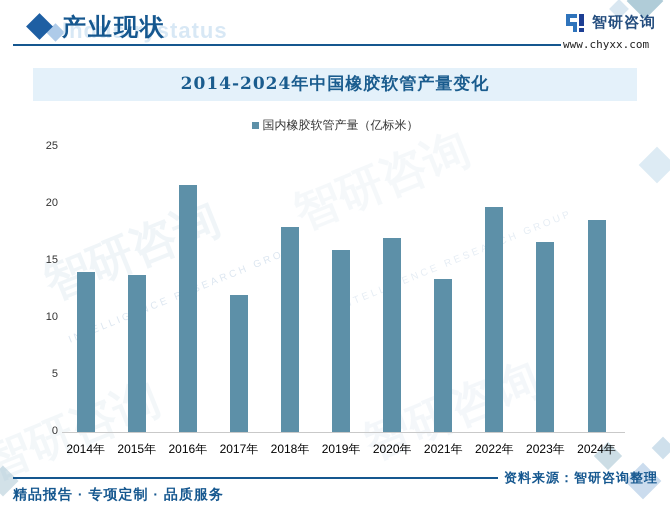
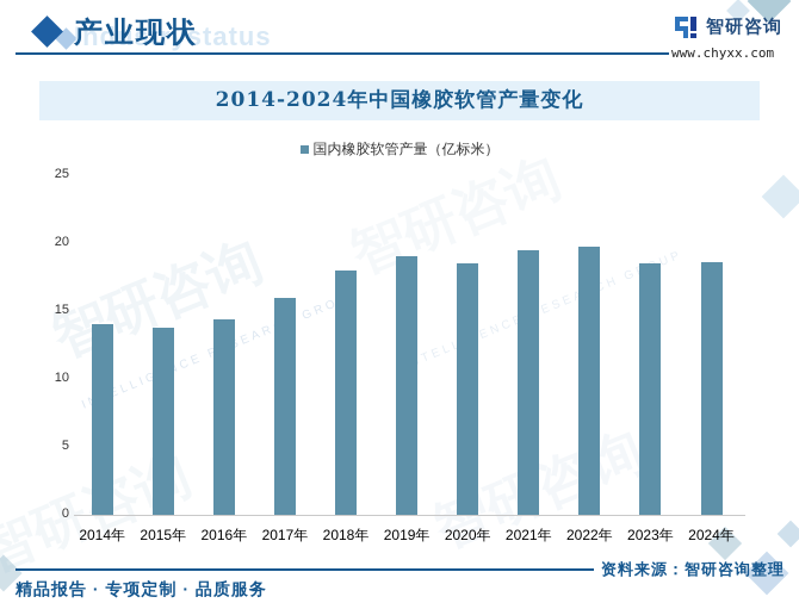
2016年: 21.7 -> 14.4
2017年: 12.0 -> 16.0
2019年: 16.0 -> 19.0
2020年: 17.0 -> 18.5
2021年: 13.4 -> 19.5
2023年: 16.7 -> 18.5
